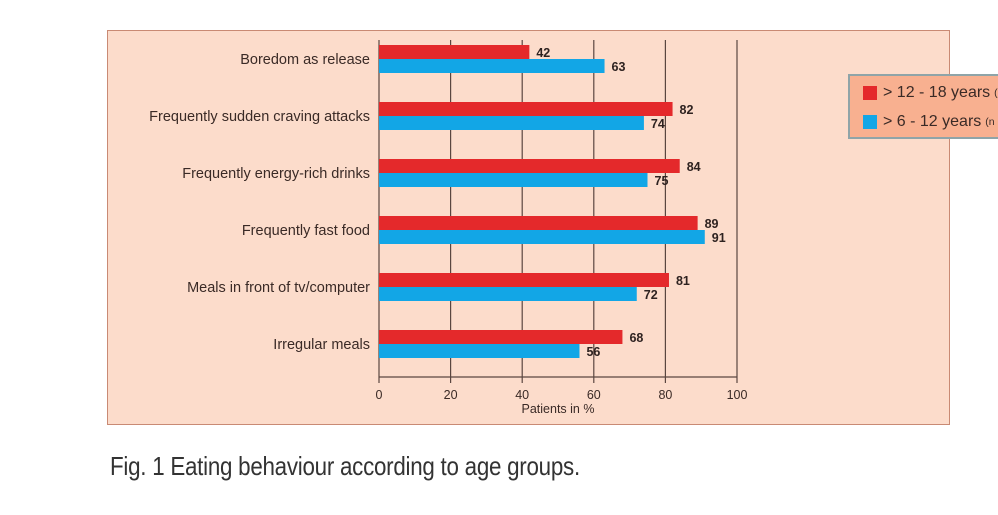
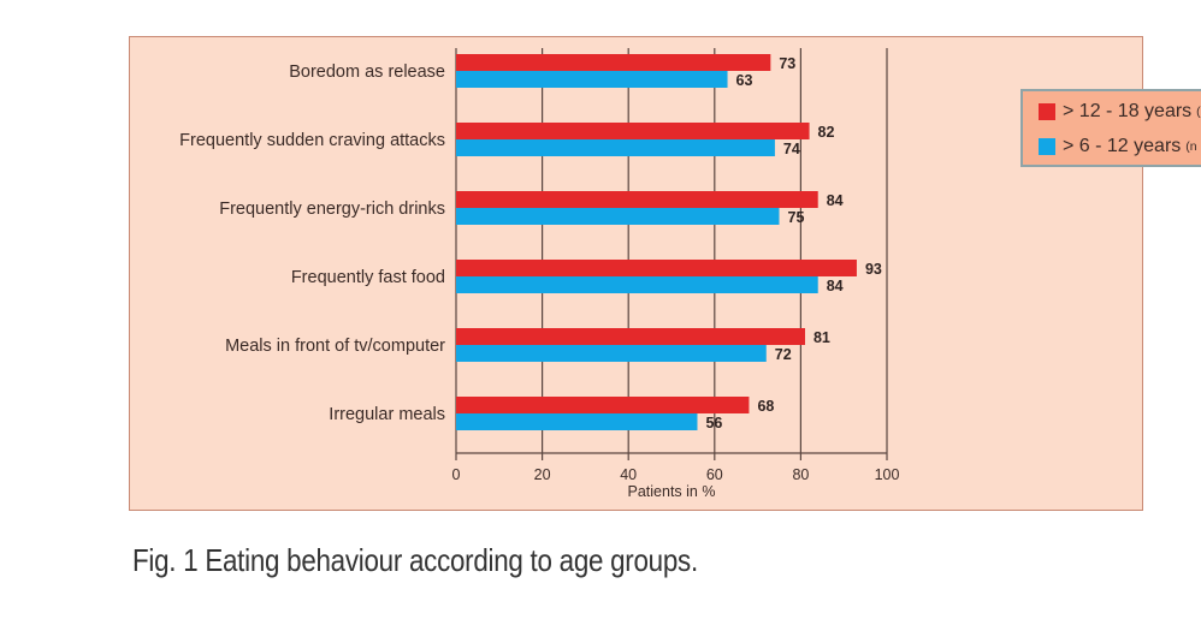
> 12 - 18 years/Boredom as release: 42 -> 73
> 12 - 18 years/Frequently fast food: 89 -> 93
> 6 - 12 years/Frequently fast food: 91 -> 84
